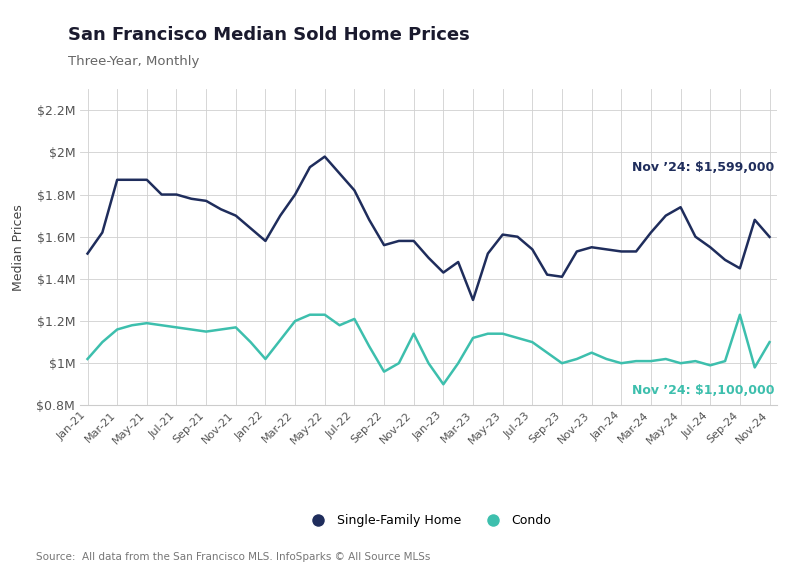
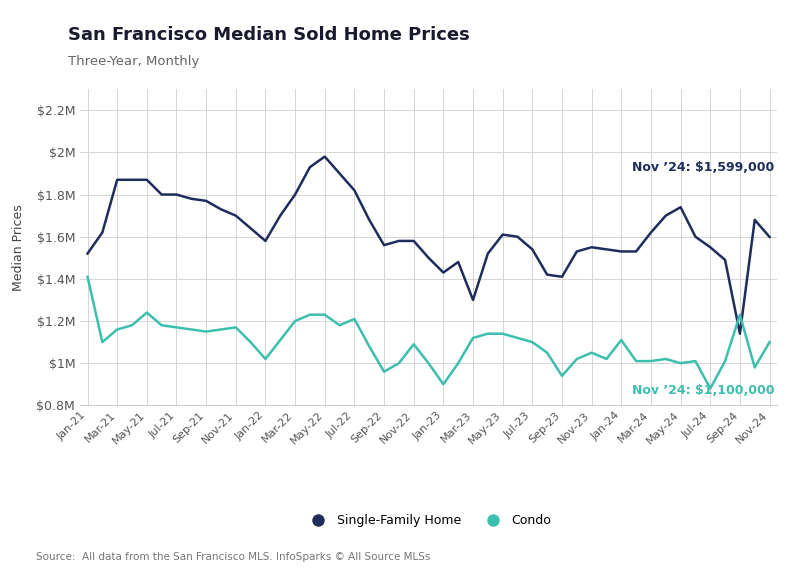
Condo/Jan-21: $1.02M -> $1.41M
Condo/May-21: $1.19M -> $1.24M
Condo/Nov-22: $1.14M -> $1.09M
Condo/Sep-23: $1.00M -> $0.94M
Condo/Jan-24: $1.00M -> $1.11M
Condo/Jul-24: $0.99M -> $0.88M
Single-Family Home/Sep-24: $1.450M -> $1.140M
